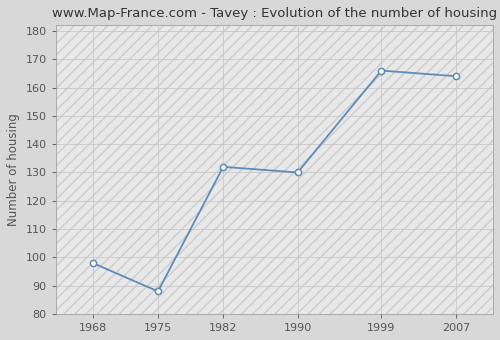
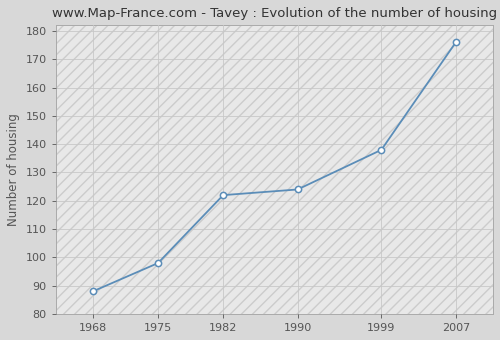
1968: 98 -> 88
1975: 88 -> 98
1982: 132 -> 122
1990: 130 -> 124
1999: 166 -> 138
2007: 164 -> 176
